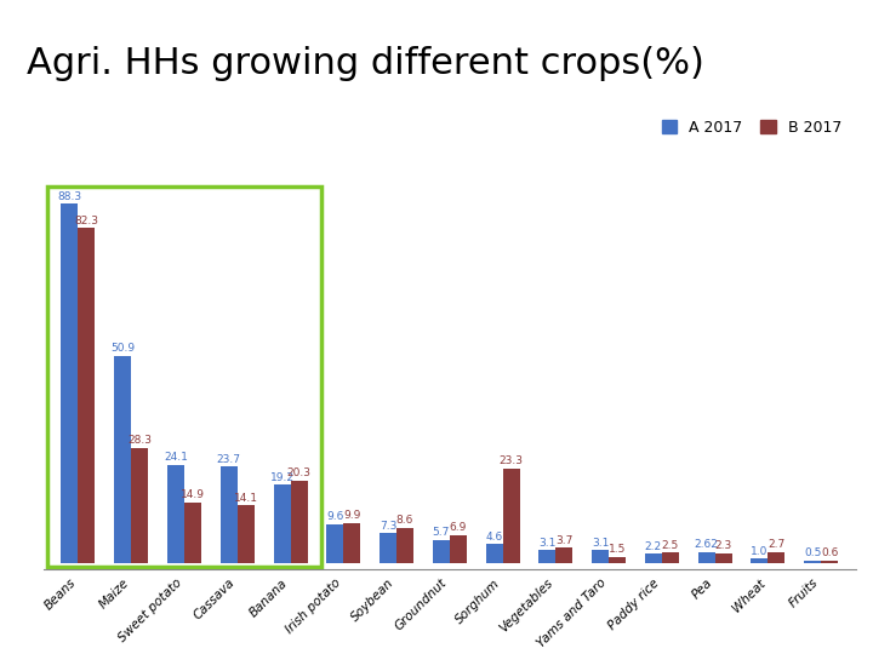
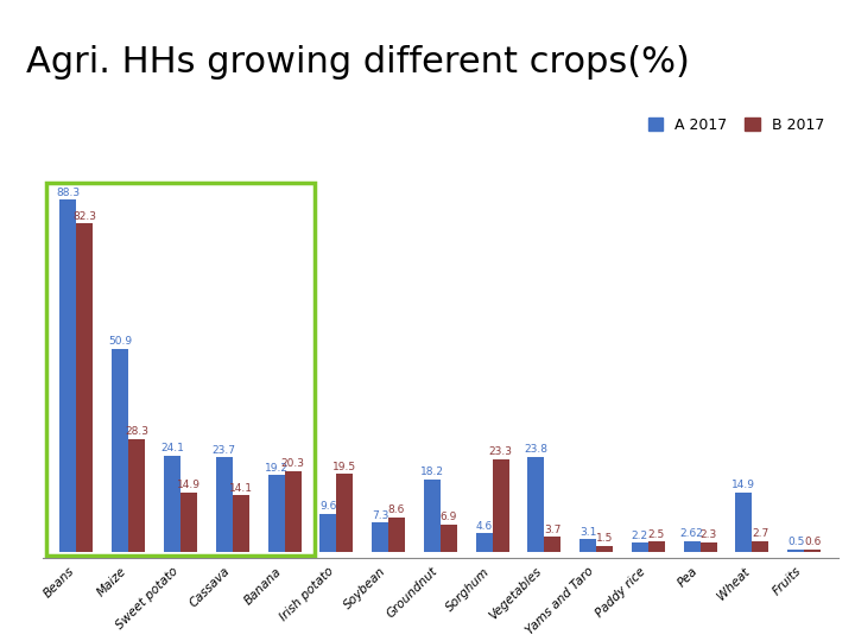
B 2017/Irish potato: 9.9 -> 19.5
A 2017/Groundnut: 5.7 -> 18.2
A 2017/Vegetables: 3.1 -> 23.8
A 2017/Wheat: 1.0 -> 14.9
